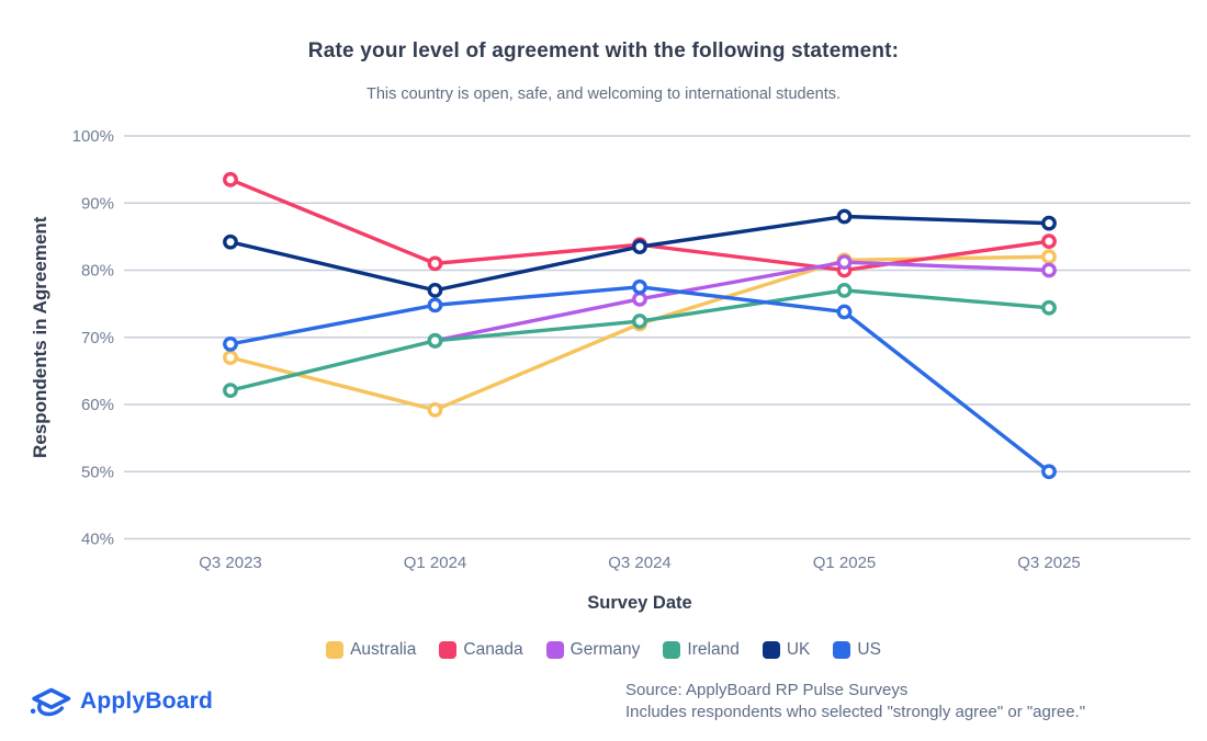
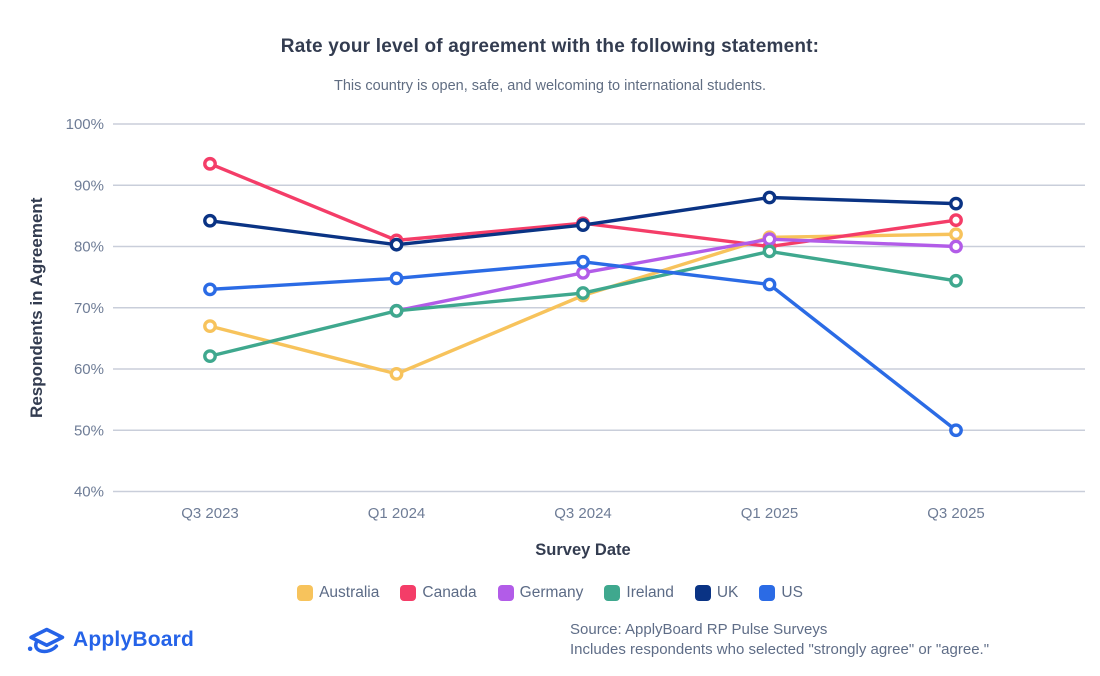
US/Q3 2023: 69% -> 73%
UK/Q1 2024: 77% -> 80%
Ireland/Q1 2025: 77% -> 79%
